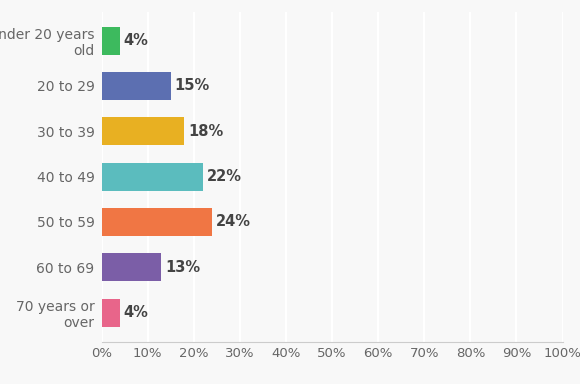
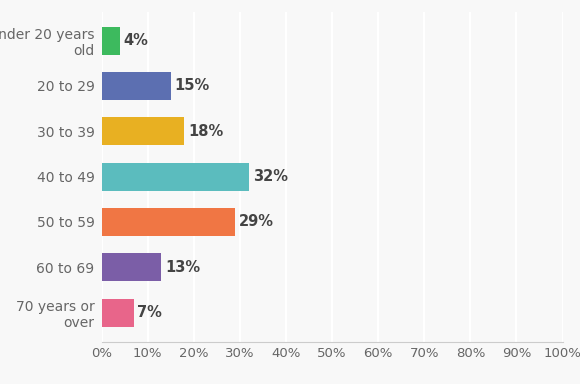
40 to 49: 22% -> 32%
50 to 59: 24% -> 29%
70 years or over: 4% -> 7%
